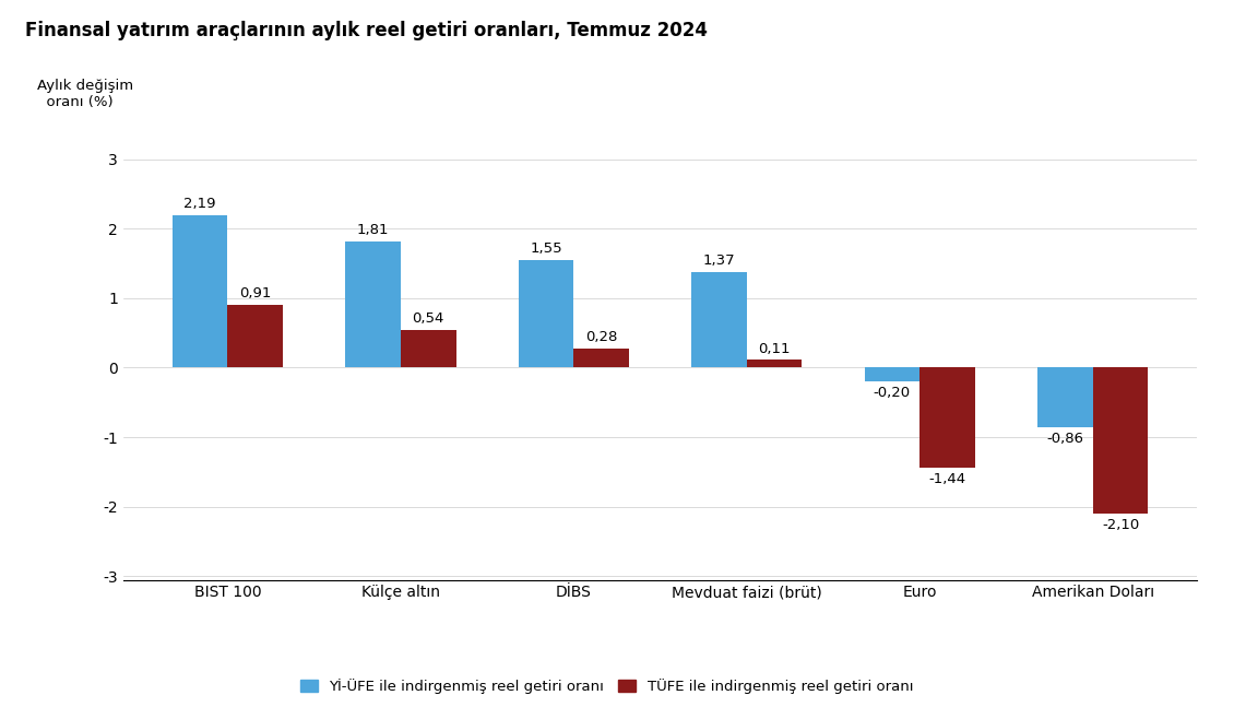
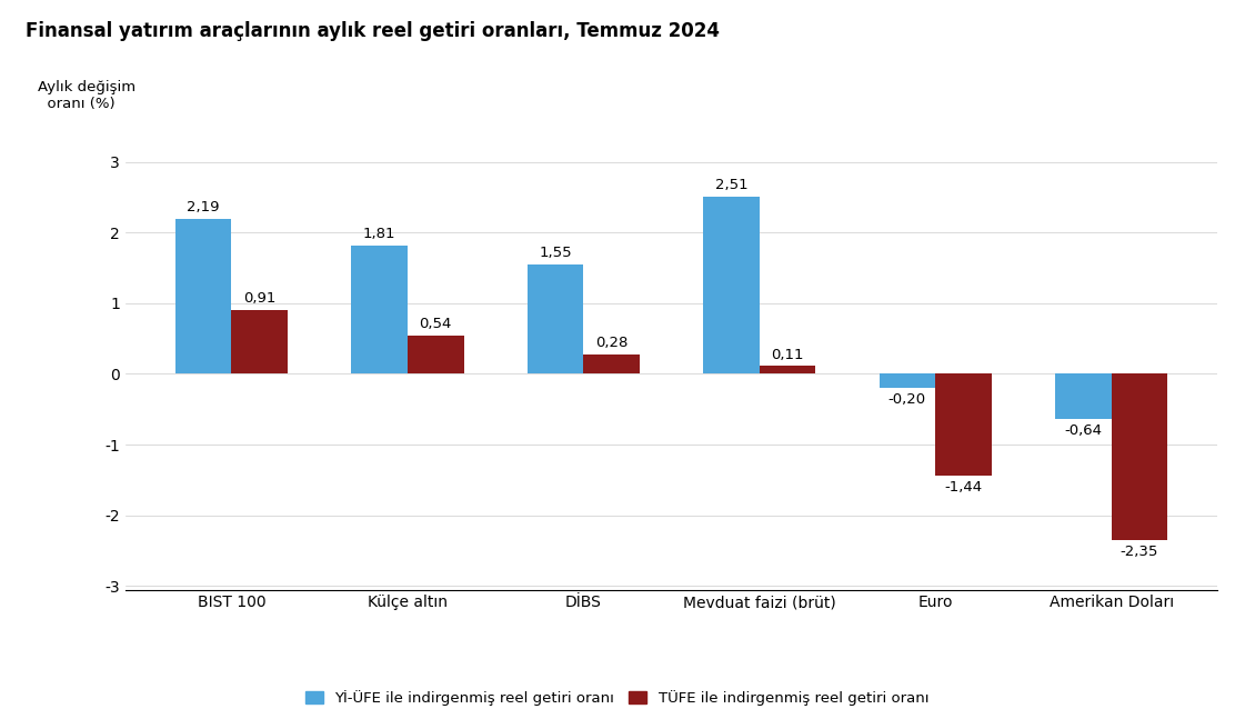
Yİ-ÜFE ile indirgenmiş reel getiri oranı/Mevduat faizi (brüt): 1,37 -> 2,51
Yİ-ÜFE ile indirgenmiş reel getiri oranı/Amerikan Doları: -0,86 -> -0,64
TÜFE ile indirgenmiş reel getiri oranı/Amerikan Doları: -2,10 -> -2,35
